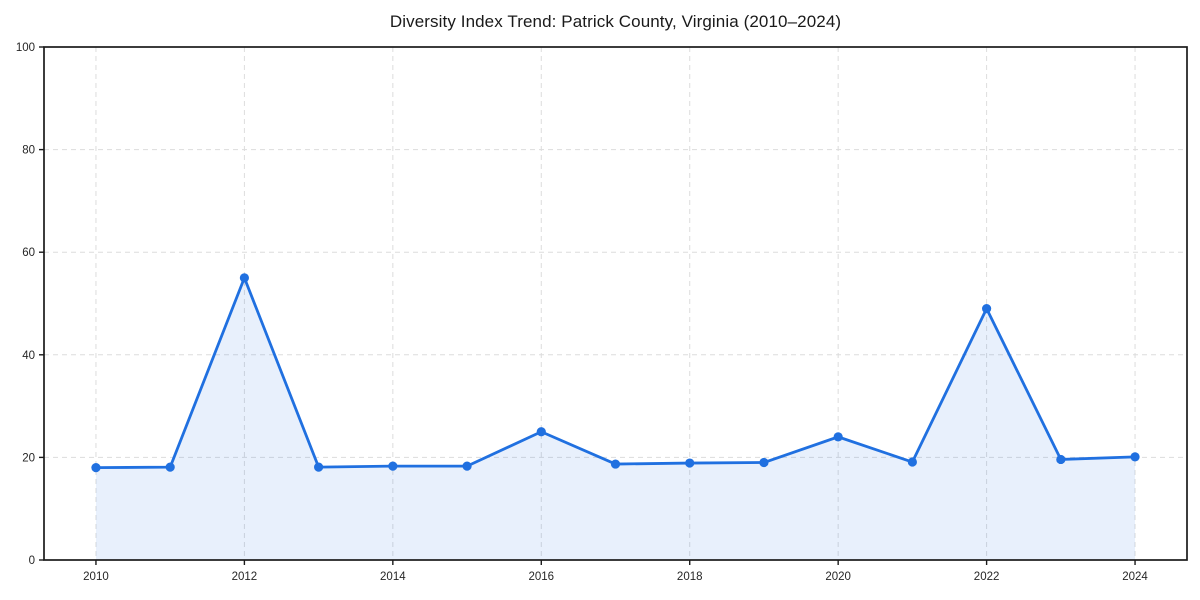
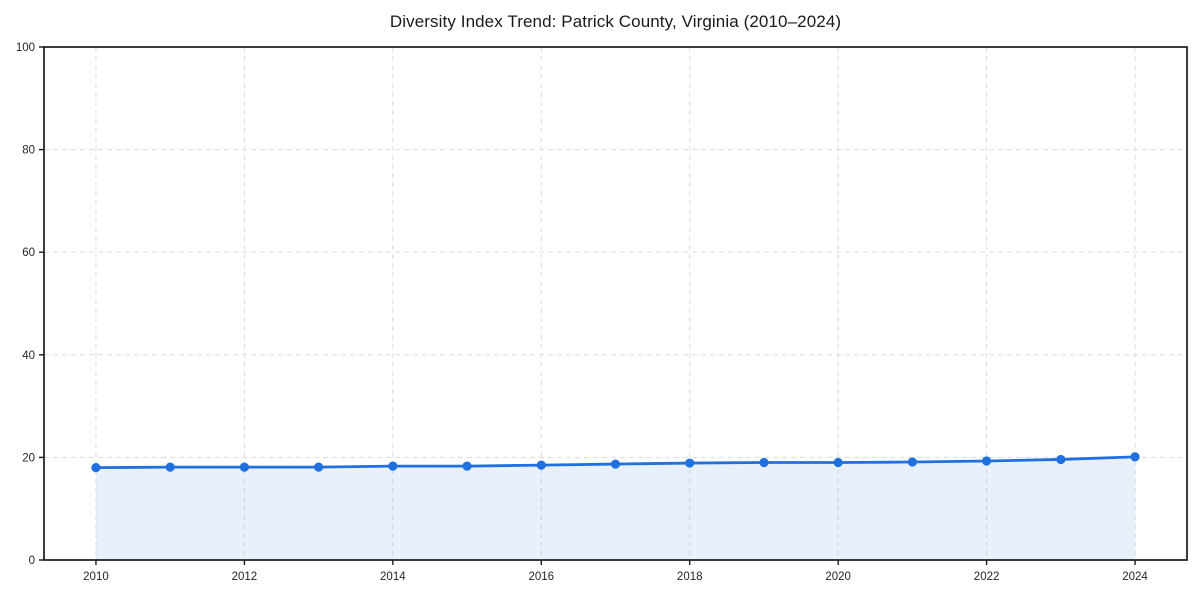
2012: 55 -> 18
2016: 25 -> 18
2020: 24 -> 19
2022: 49 -> 19
